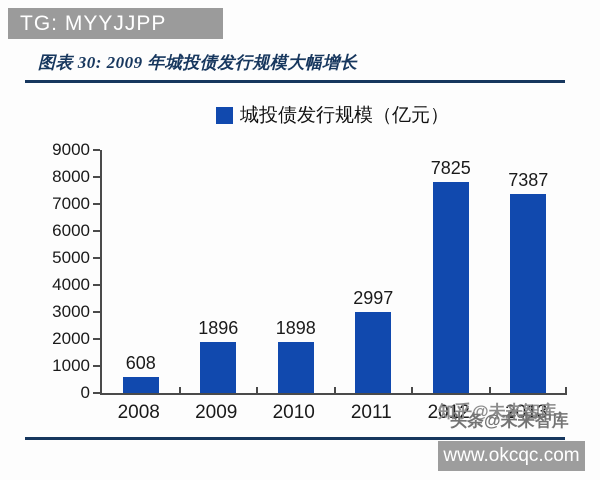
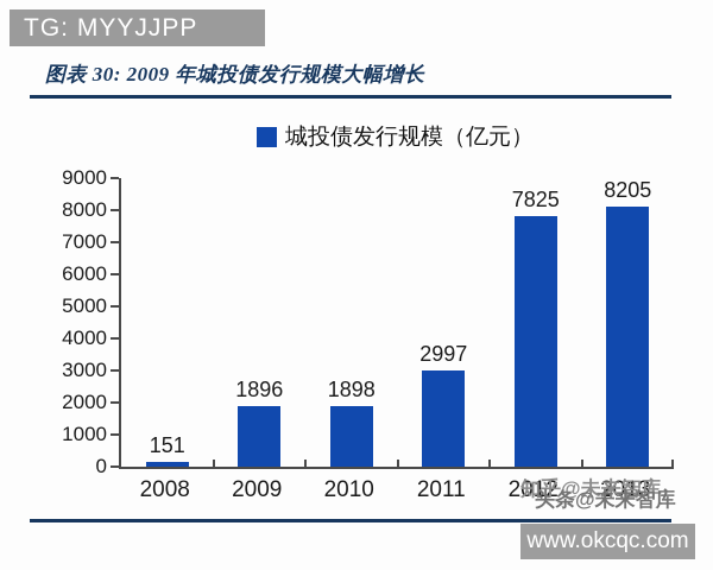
2008: 608 -> 151
2013: 7387 -> 8205
